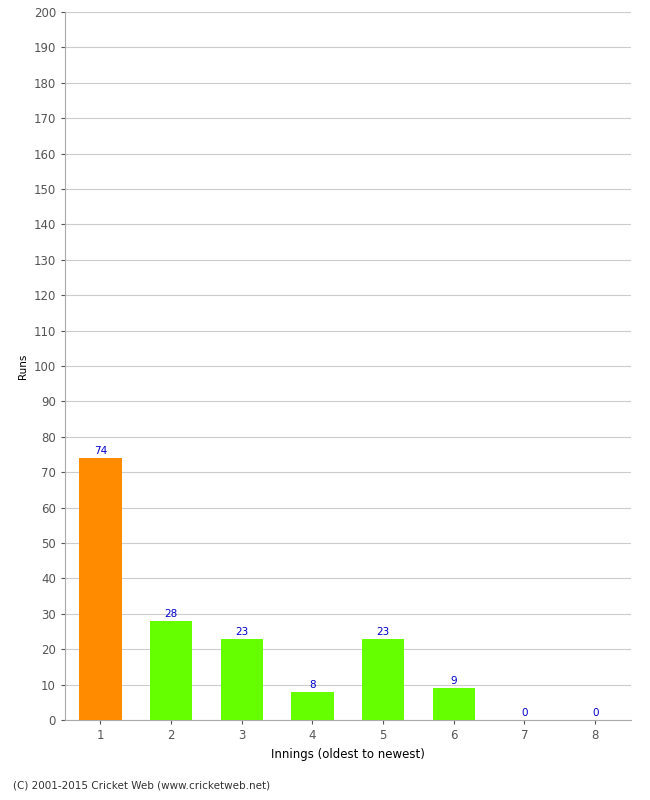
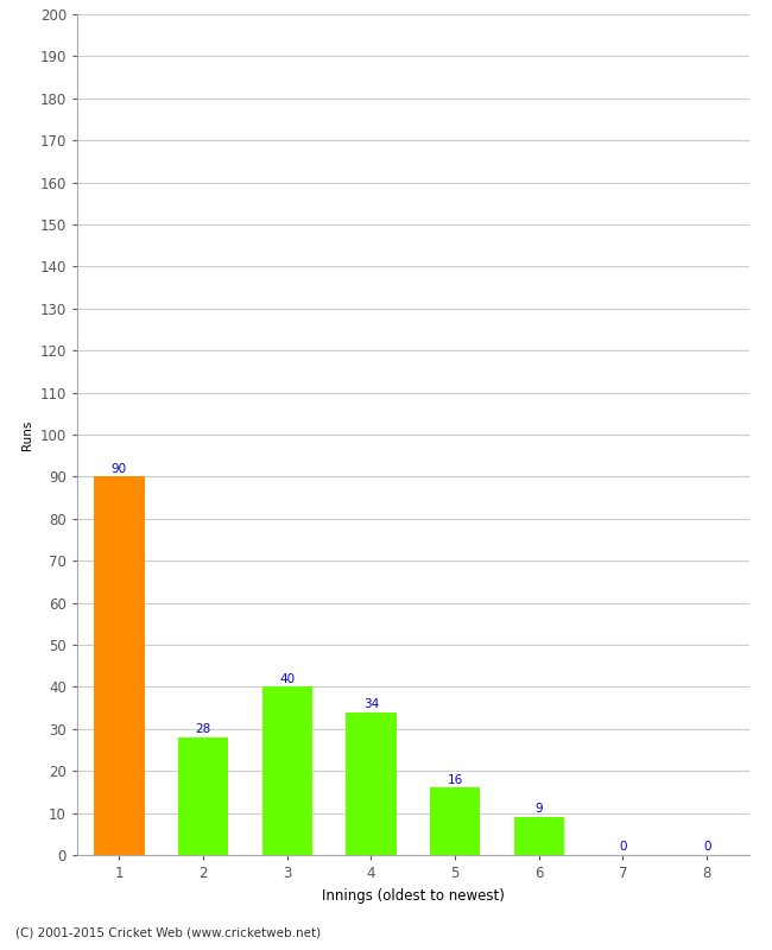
1: 74 -> 90
3: 23 -> 40
4: 8 -> 34
5: 23 -> 16
